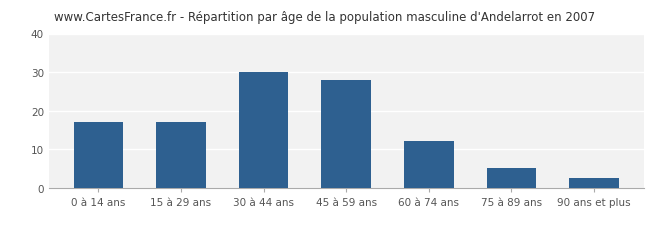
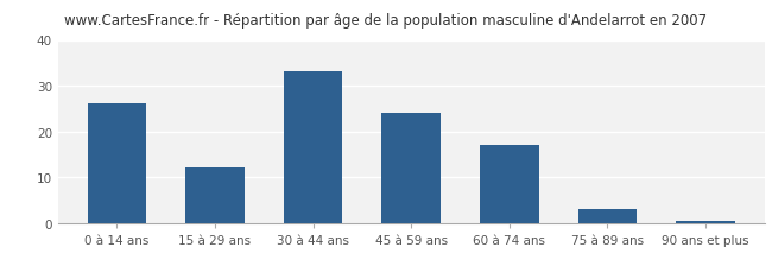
0 à 14 ans: 17.0 -> 26.0
15 à 29 ans: 17.0 -> 12.0
30 à 44 ans: 30.0 -> 33.0
45 à 59 ans: 28.0 -> 24.0
60 à 74 ans: 12.0 -> 17.0
75 à 89 ans: 5.0 -> 3.0
90 ans et plus: 2.5 -> 0.5
